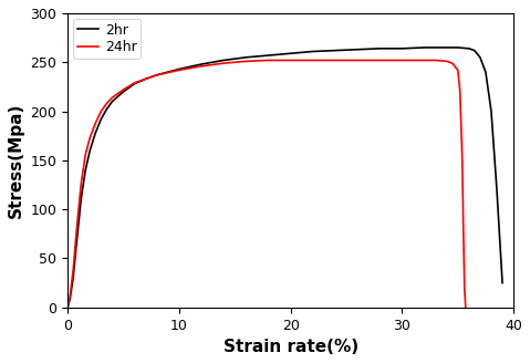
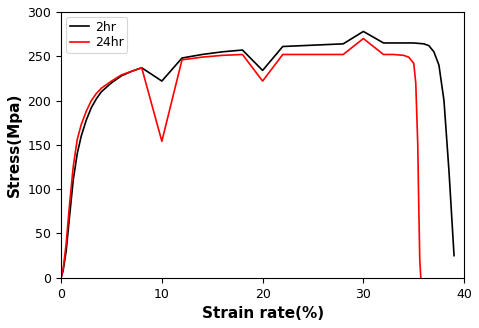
2hr/10: 243 -> 222
24hr/10: 242 -> 154
2hr/20: 259 -> 234
24hr/20: 252 -> 222
2hr/30: 264 -> 278
24hr/30: 252 -> 270
